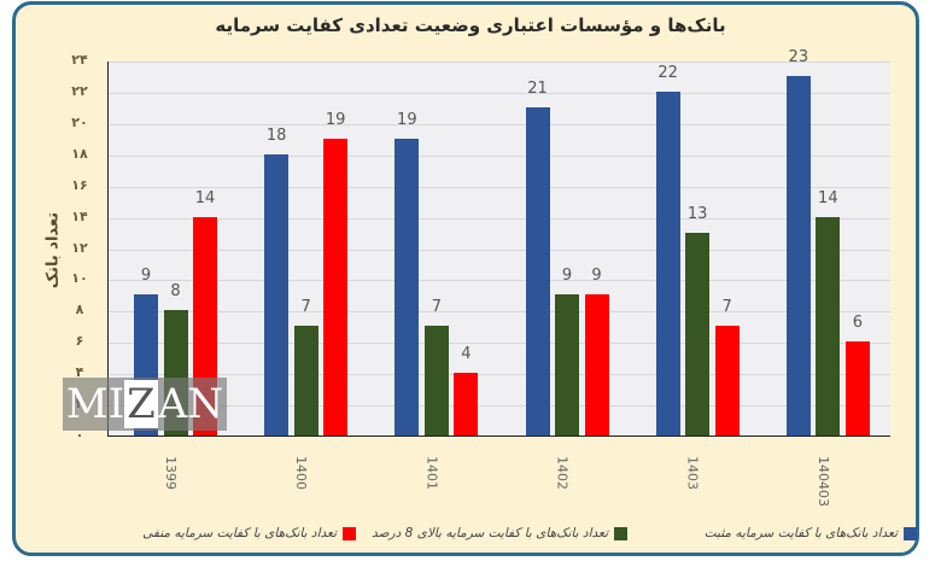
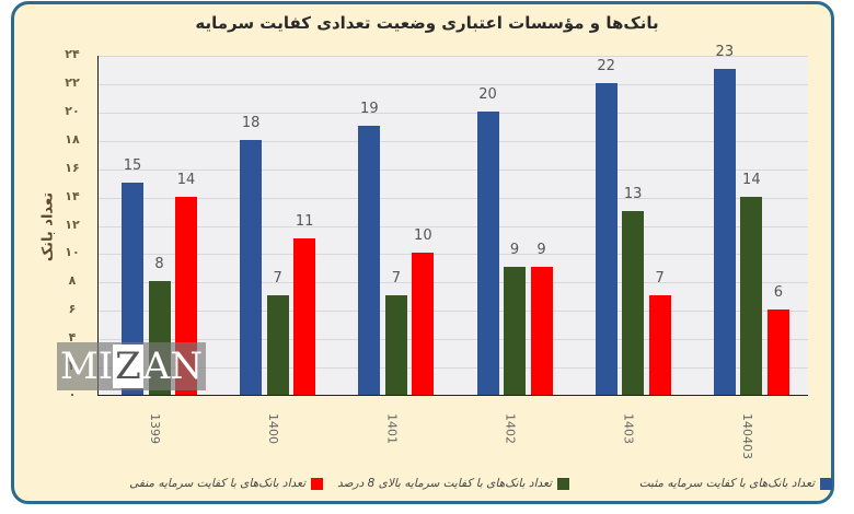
تعداد بانک‌های با کفایت سرمایه مثبت/1399: 9 -> 15
تعداد بانک‌های با کفایت سرمایه منفی/1400: 19 -> 11
تعداد بانک‌های با کفایت سرمایه منفی/1401: 4 -> 10
تعداد بانک‌های با کفایت سرمایه مثبت/1402: 21 -> 20
